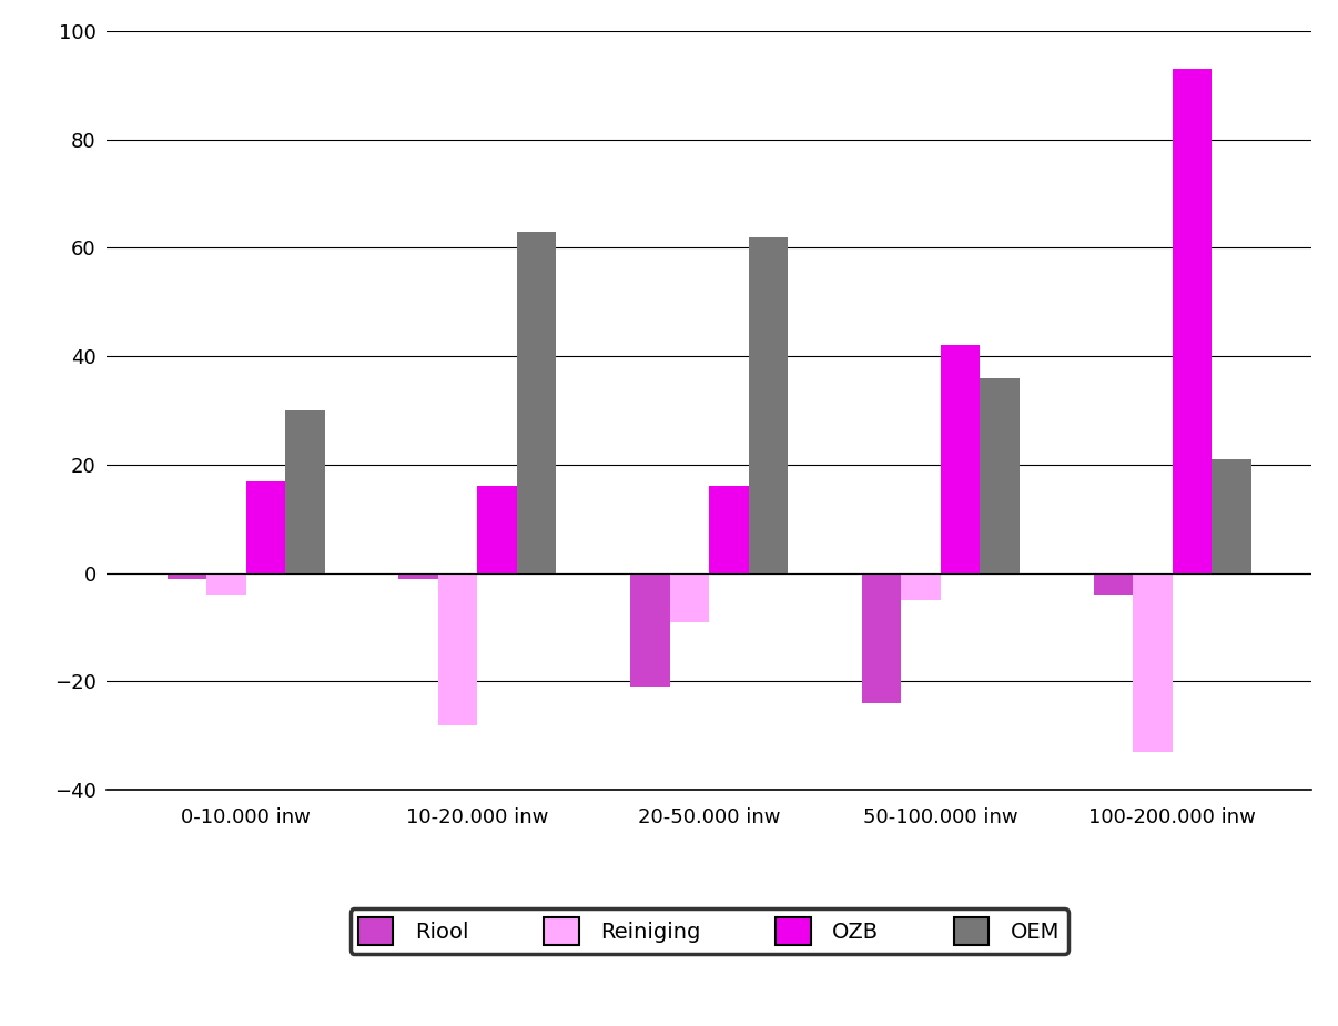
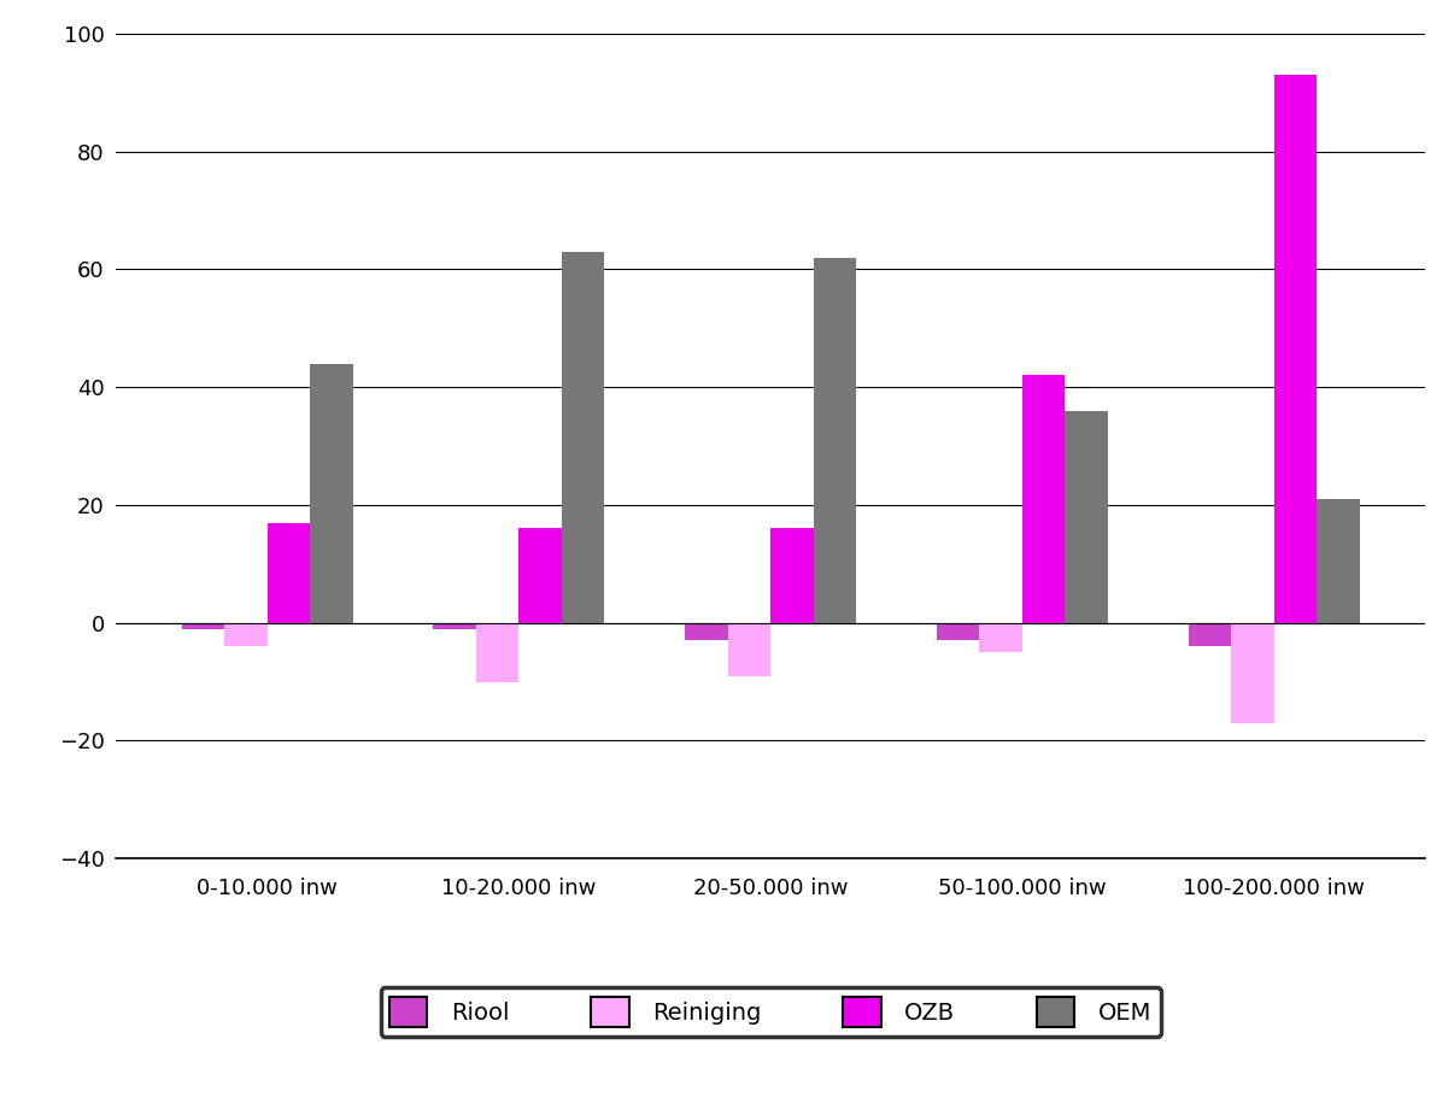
OEM/0-10.000 inw: 30 -> 44
Reiniging/10-20.000 inw: -28 -> -10
Riool/20-50.000 inw: -21 -> -3
Riool/50-100.000 inw: -24 -> -3
Reiniging/100-200.000 inw: -33 -> -17
